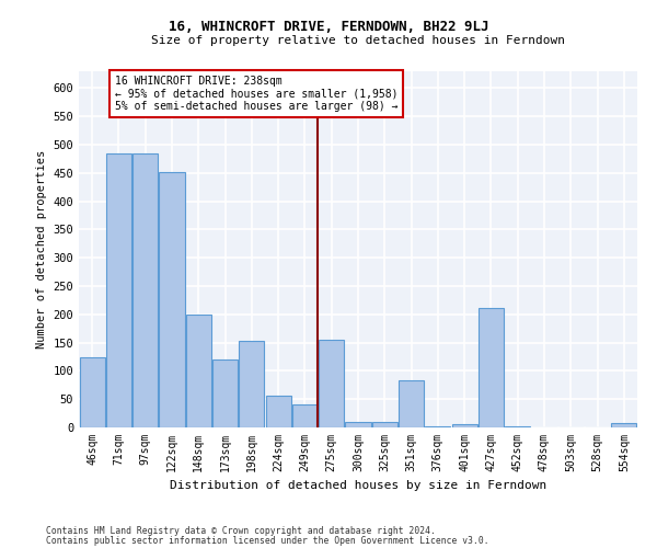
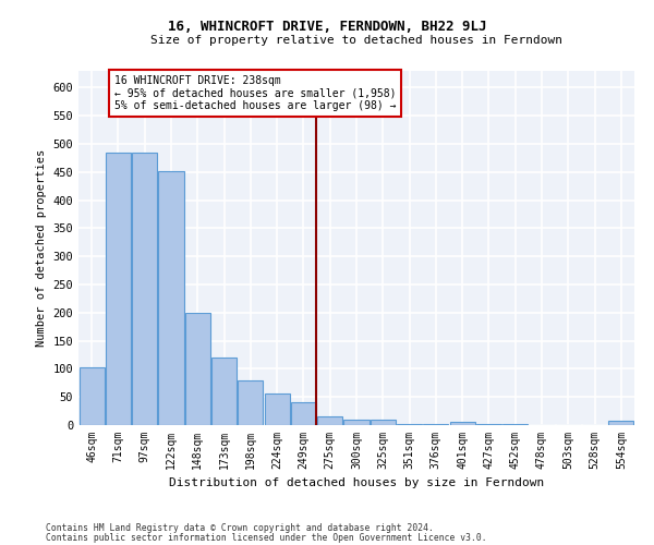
46sqm: 124 -> 103
198sqm: 154 -> 80
275sqm: 156 -> 15
351sqm: 84 -> 1
427sqm: 212 -> 1
